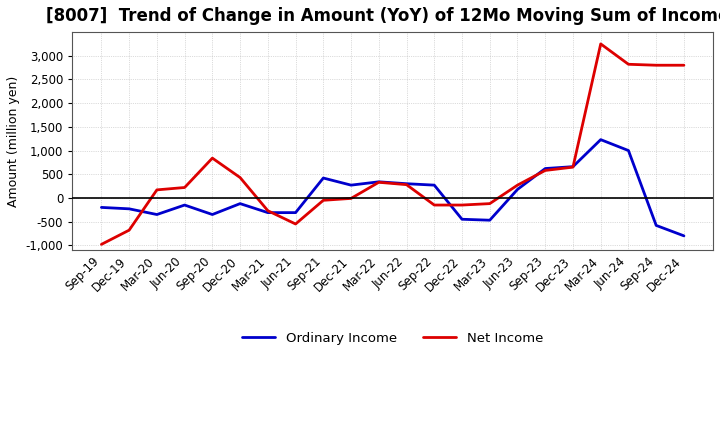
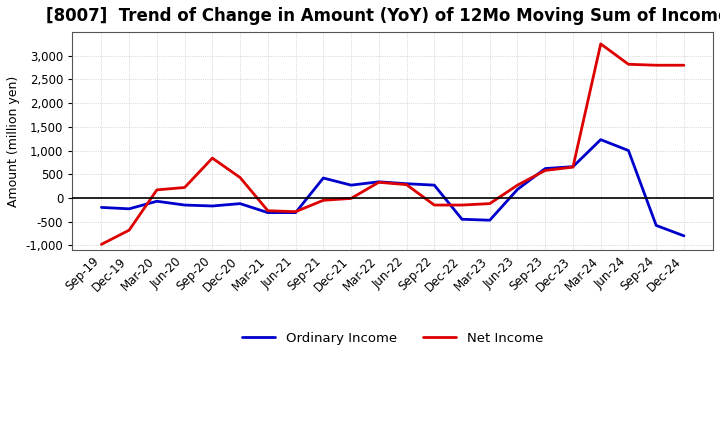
Ordinary Income/Mar-20: -350 -> -70
Ordinary Income/Sep-20: -350 -> -170
Net Income/Jun-21: -550 -> -290
